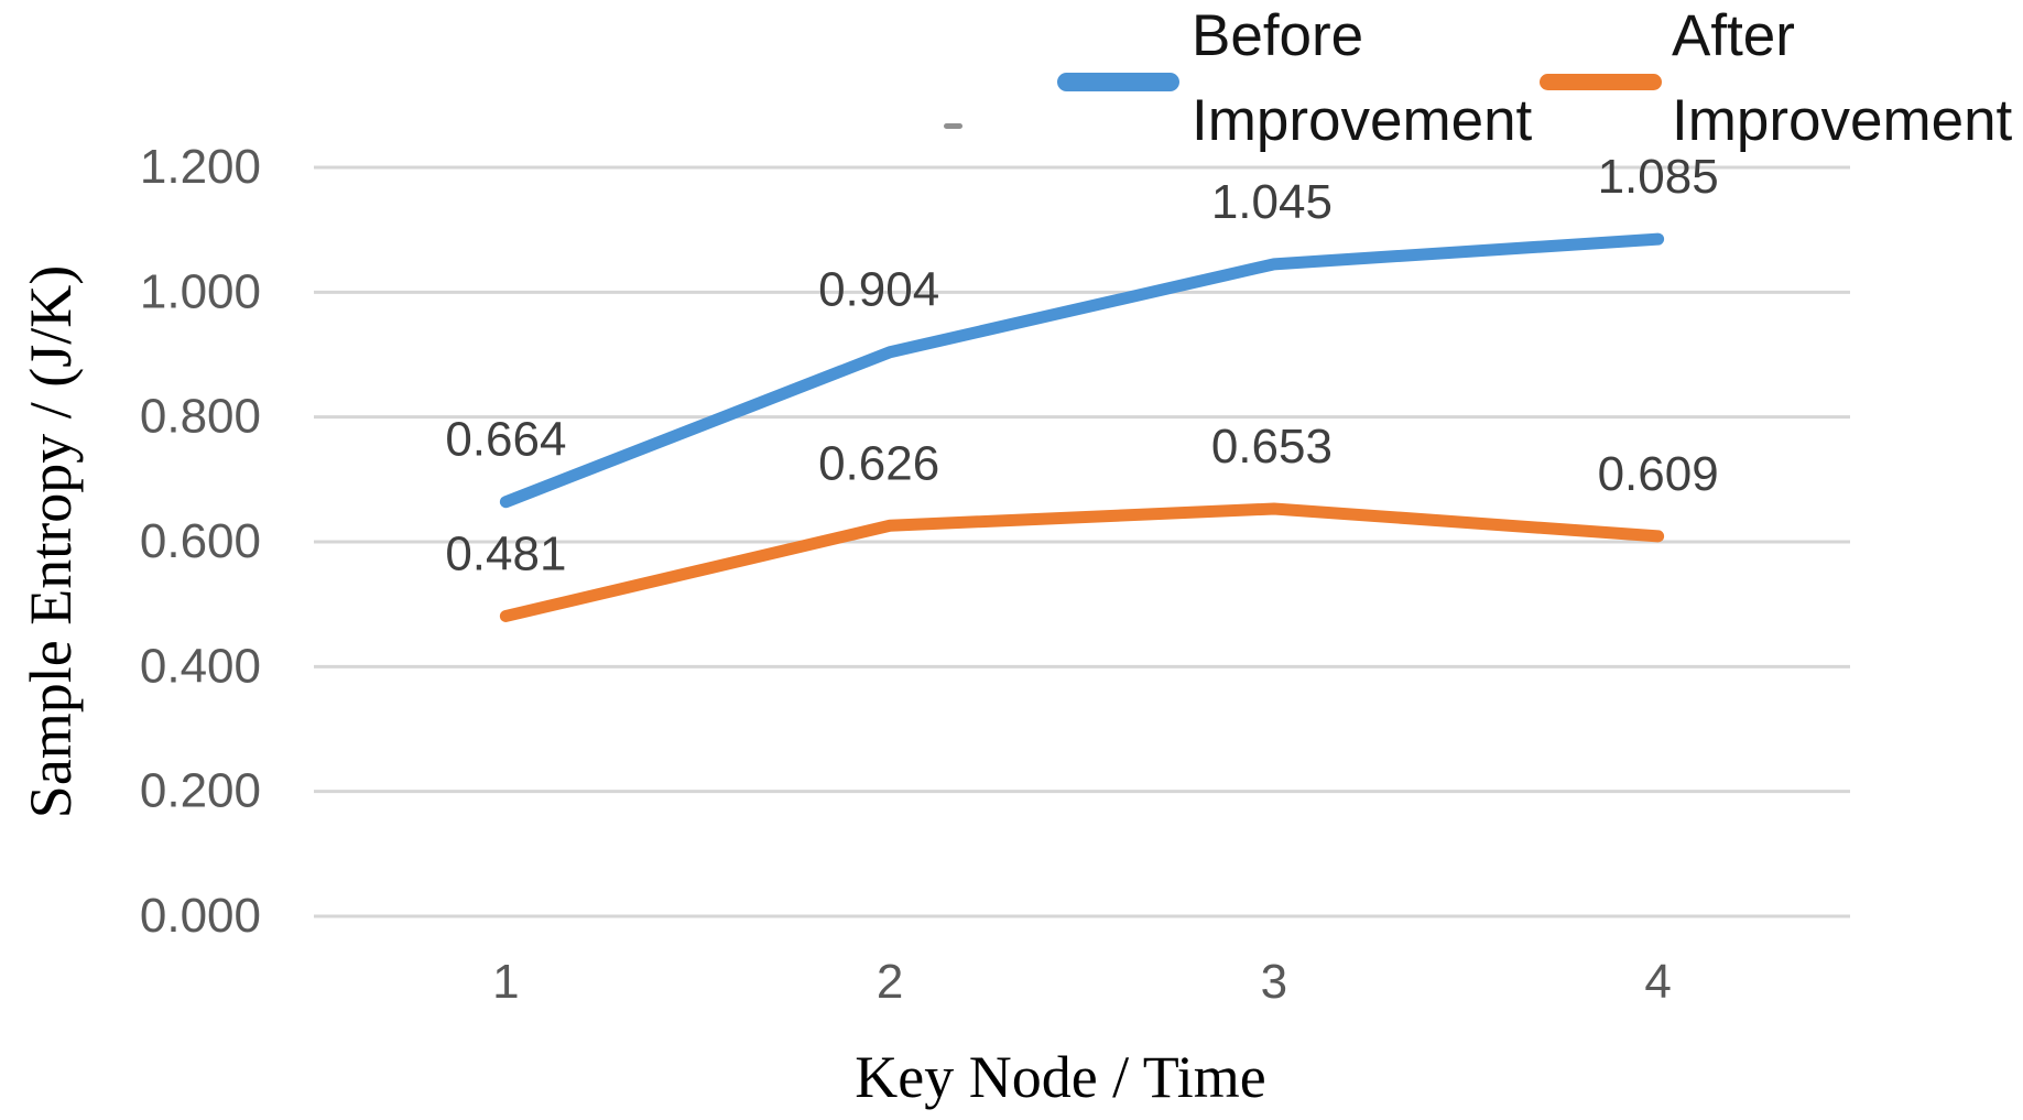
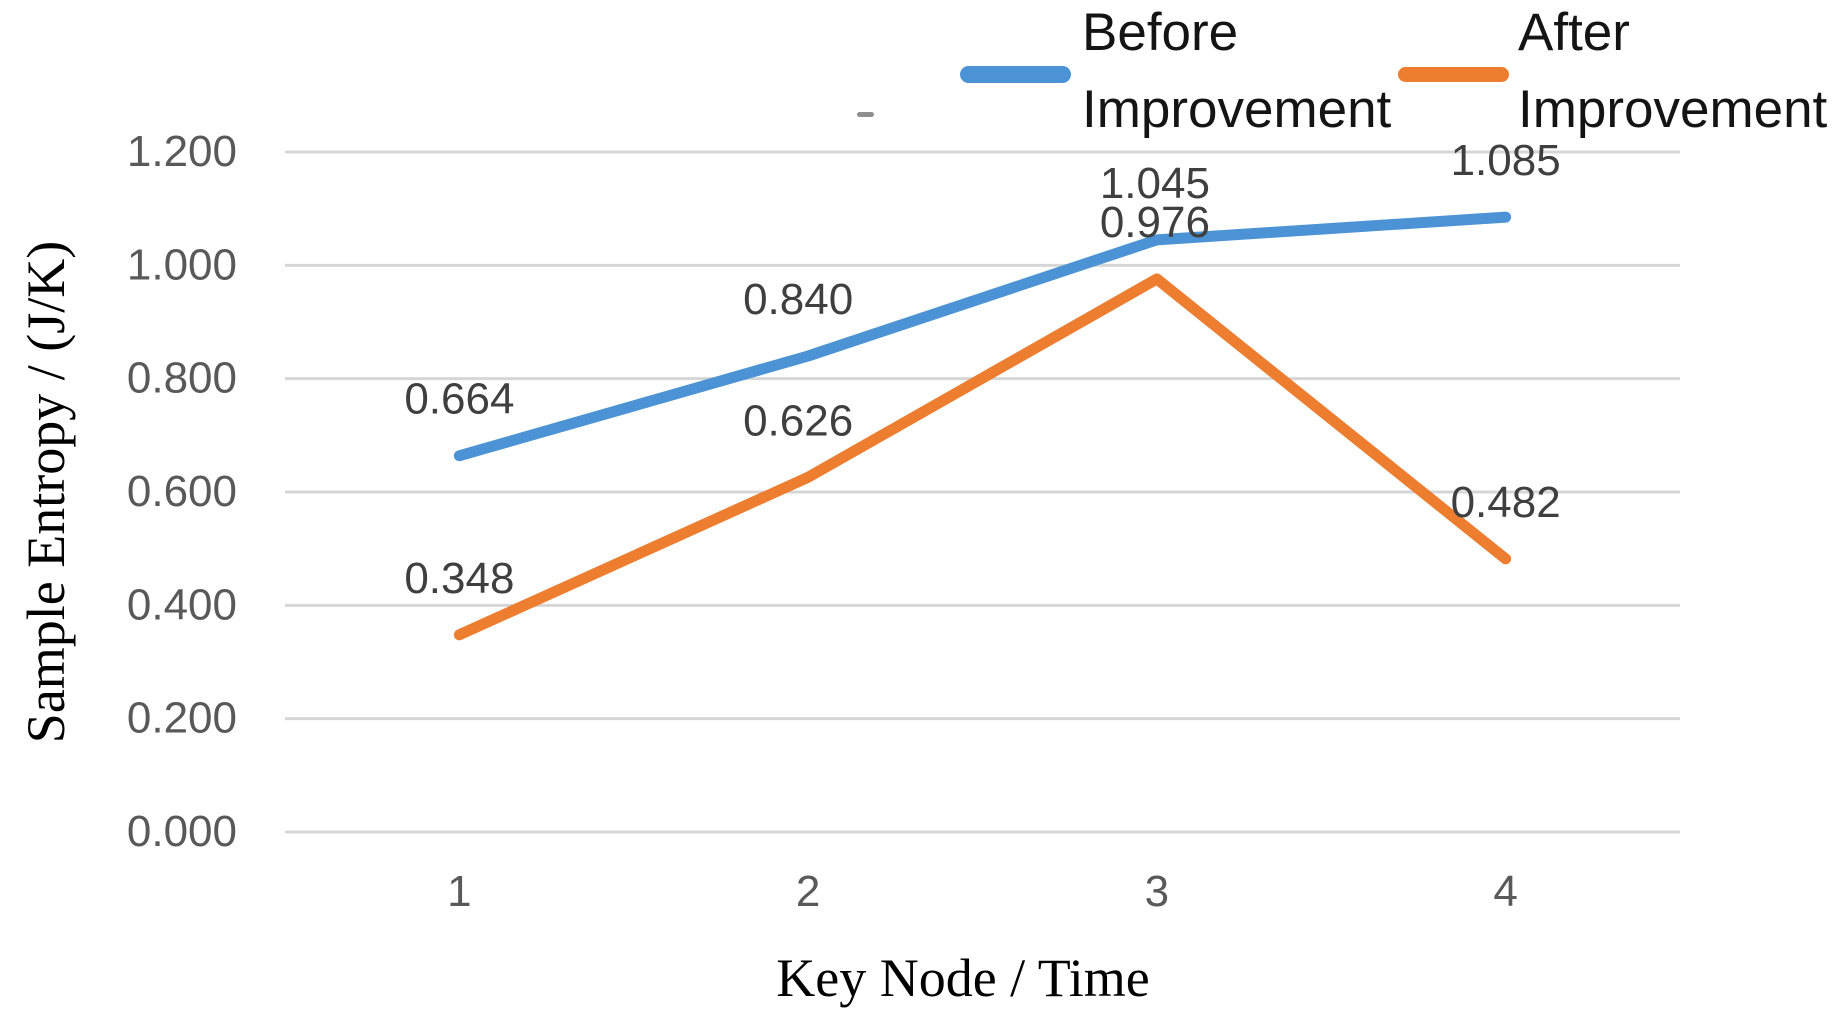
After Improvement/1: 0.481 -> 0.348
Before Improvement/2: 0.904 -> 0.840
After Improvement/3: 0.653 -> 0.976
After Improvement/4: 0.609 -> 0.482
